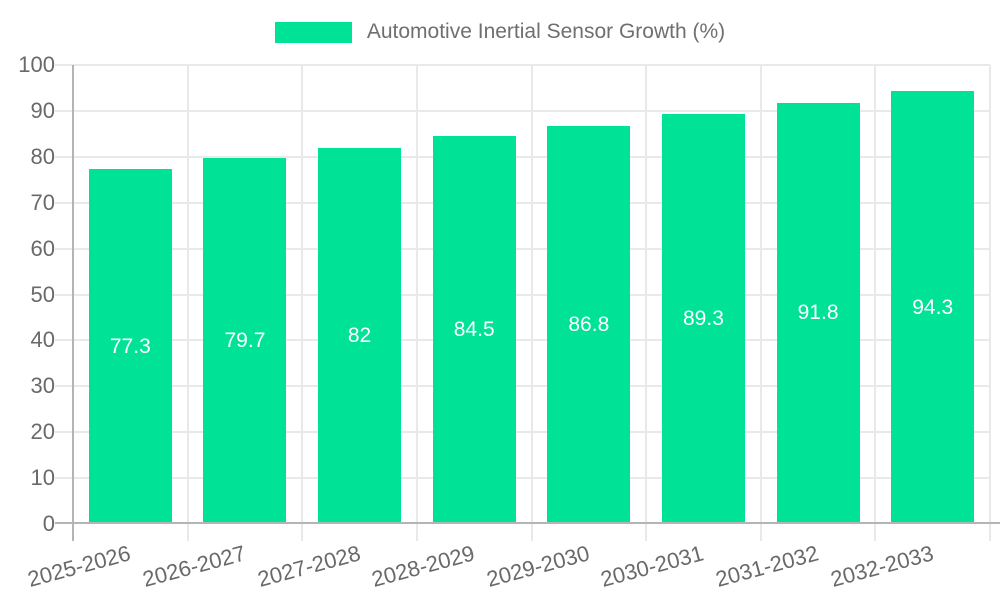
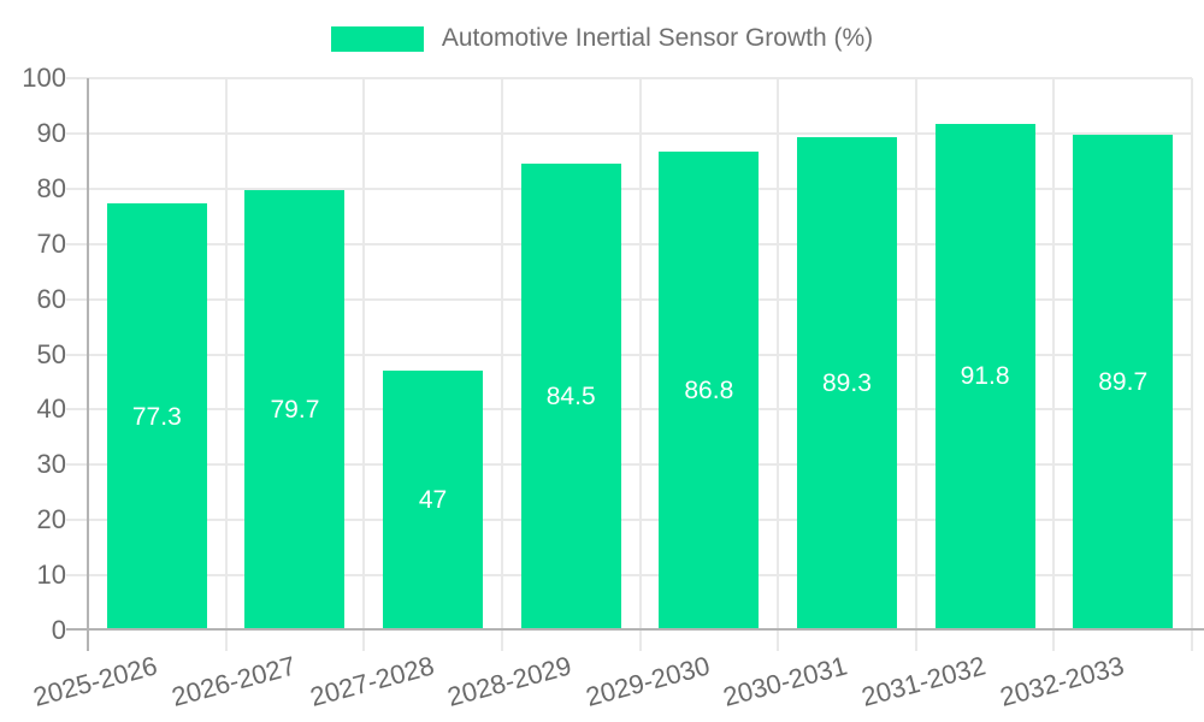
2027-2028: 82 -> 47
2032-2033: 94.3 -> 89.7
